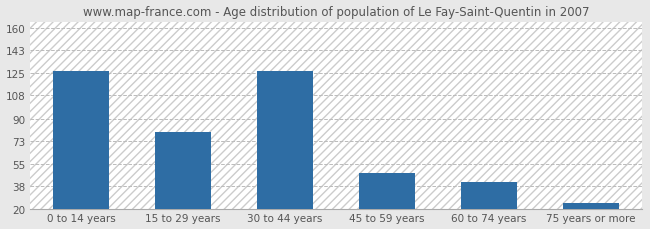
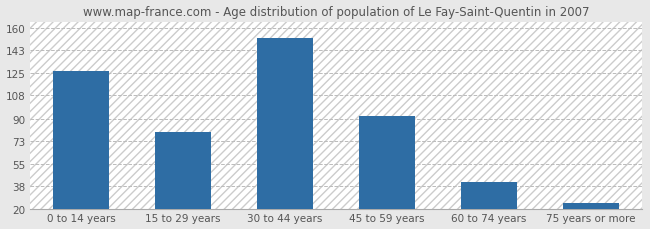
30 to 44 years: 127 -> 152
45 to 59 years: 48 -> 92
